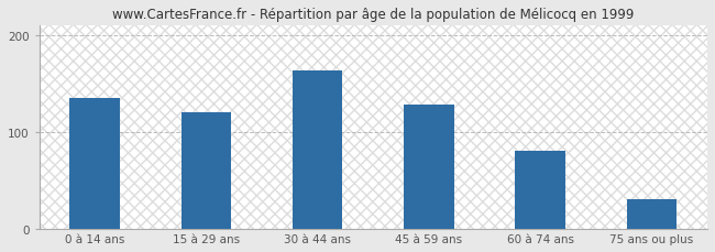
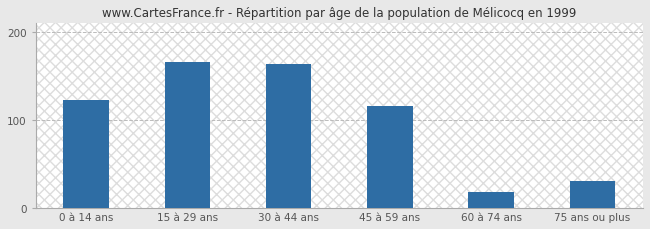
0 à 14 ans: 135 -> 122
15 à 29 ans: 120 -> 166
45 à 59 ans: 128 -> 116
60 à 74 ans: 80 -> 18
